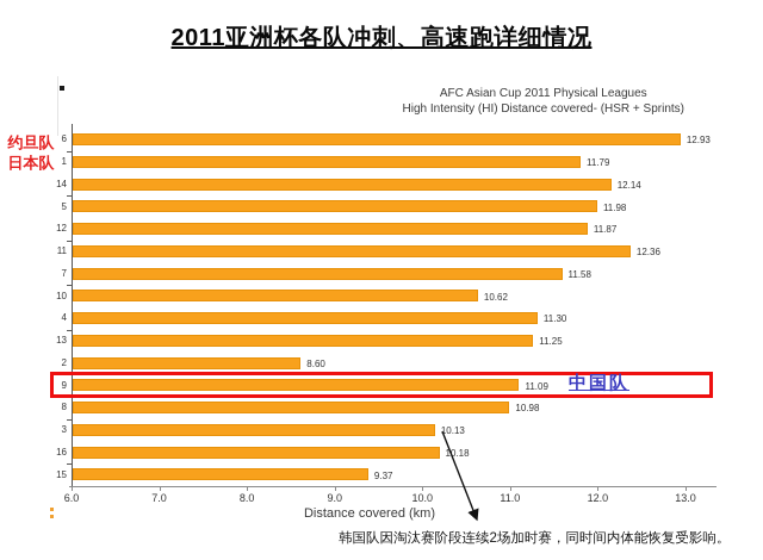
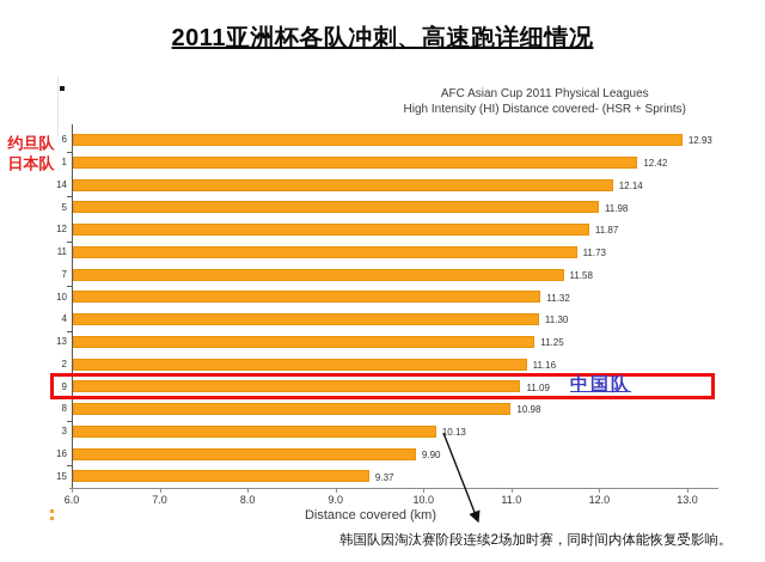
1: 11.79 -> 12.42
11: 12.36 -> 11.73
10: 10.62 -> 11.32
2: 8.60 -> 11.16
16: 10.18 -> 9.90
